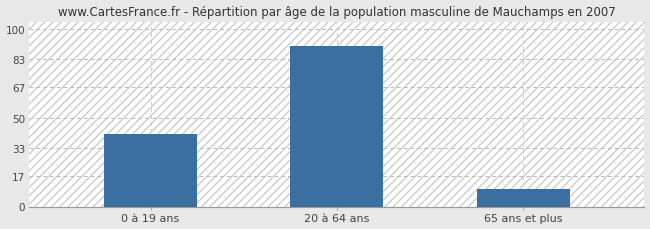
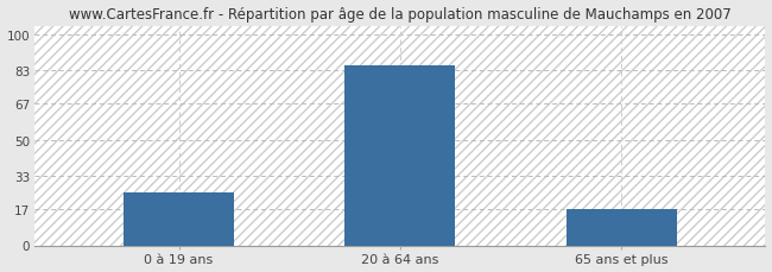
0 à 19 ans: 41 -> 25
20 à 64 ans: 90 -> 85
65 ans et plus: 10 -> 17
